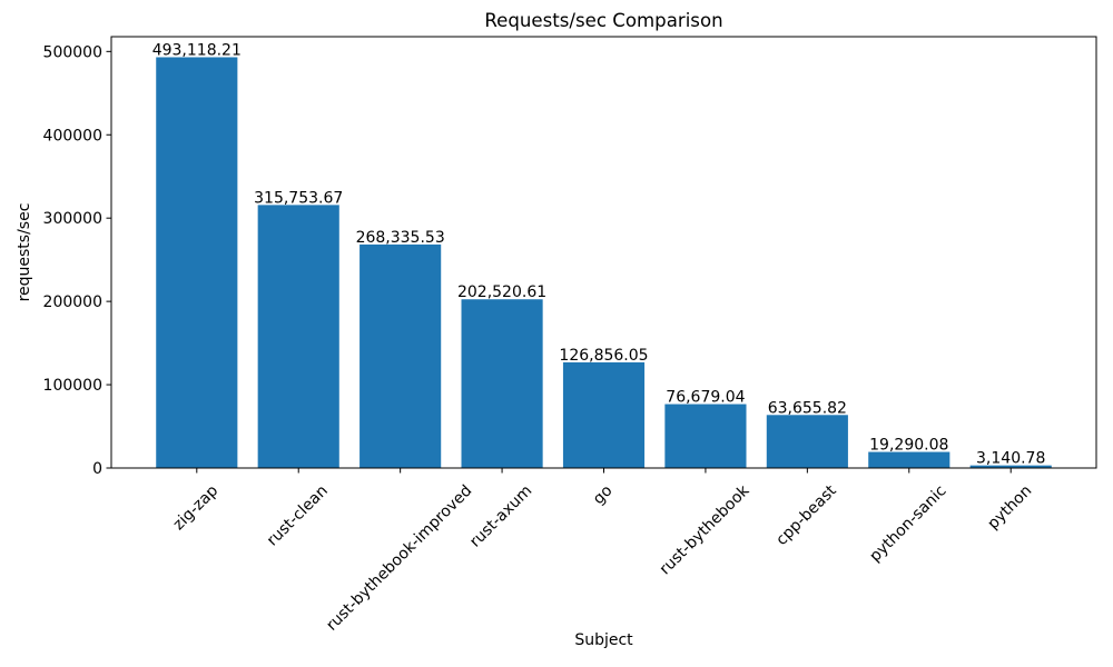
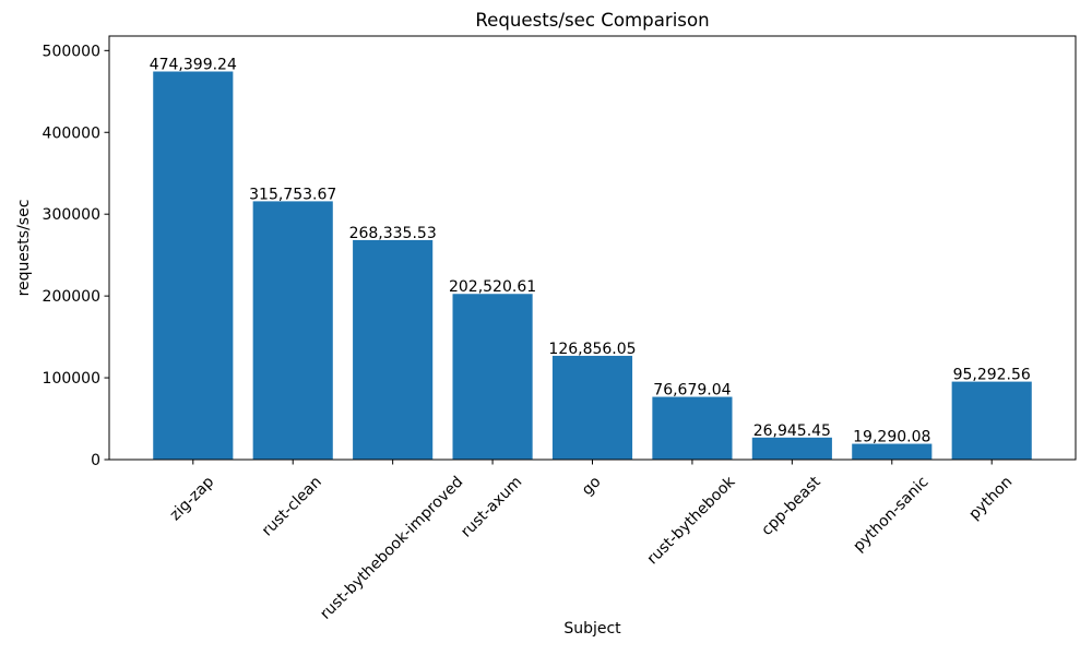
zig-zap: 493,118.21 -> 474,399.24
cpp-beast: 63,655.82 -> 26,945.45
python: 3,140.78 -> 95,292.56
